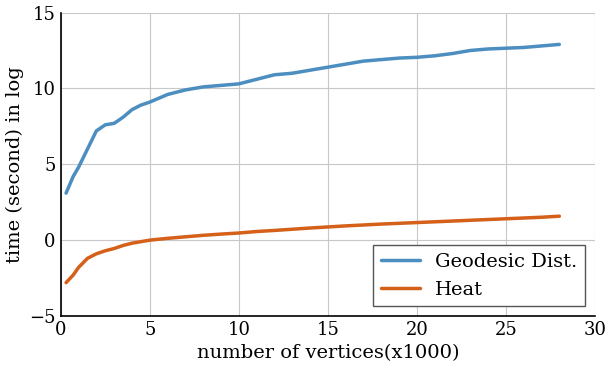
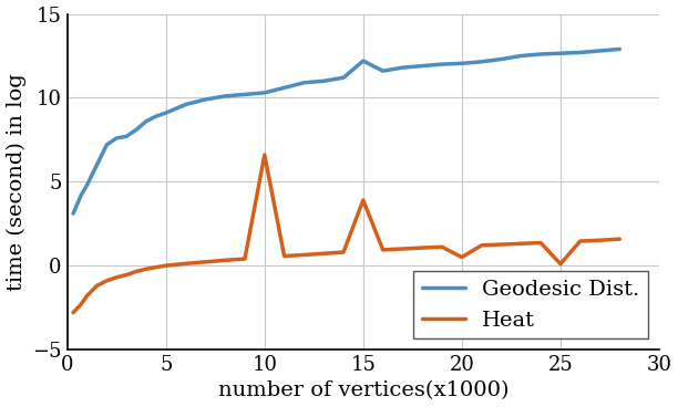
Heat/10: 0.5 -> 6.6
Geodesic Dist./15: 11.4 -> 12.2
Heat/15: 0.9 -> 3.9
Heat/20: 1.2 -> 0.5
Heat/25: 1.4 -> 0.1
